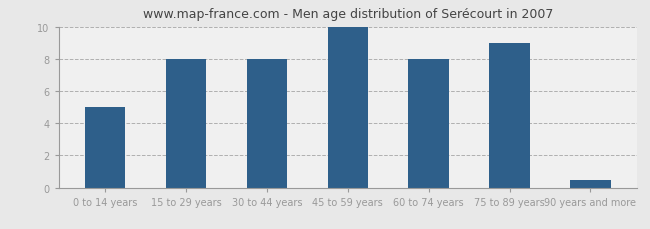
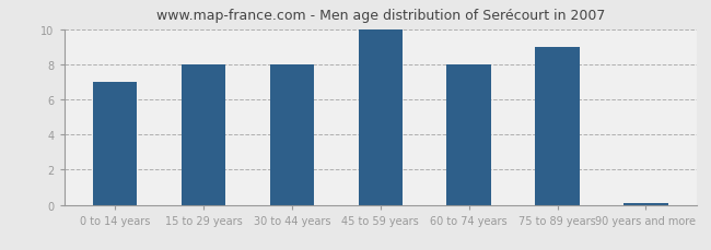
0 to 14 years: 5.0 -> 7.0
90 years and more: 0.5 -> 0.1
